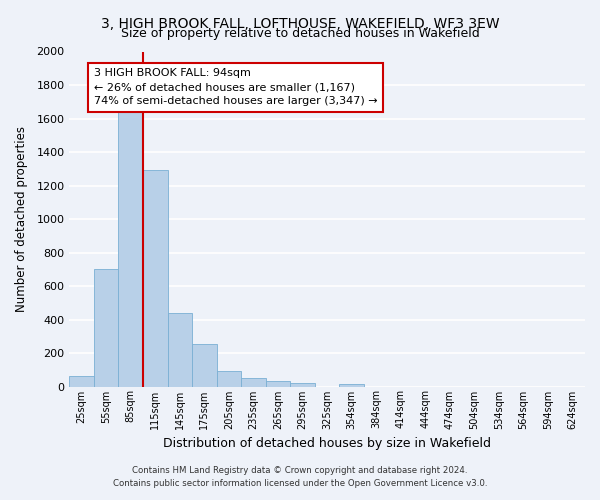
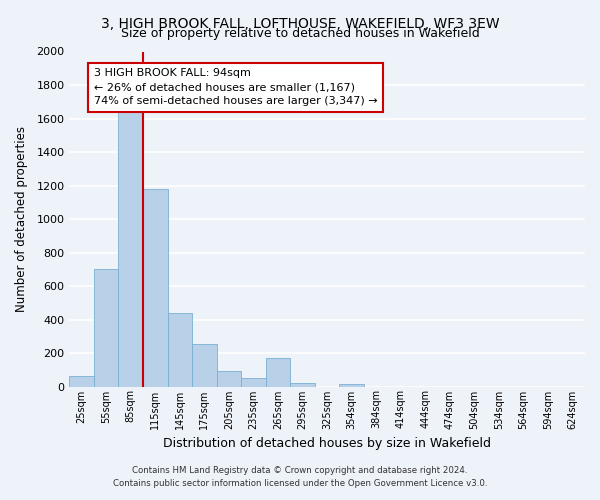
115sqm: 1290 -> 1180
265sqm: 30 -> 170
